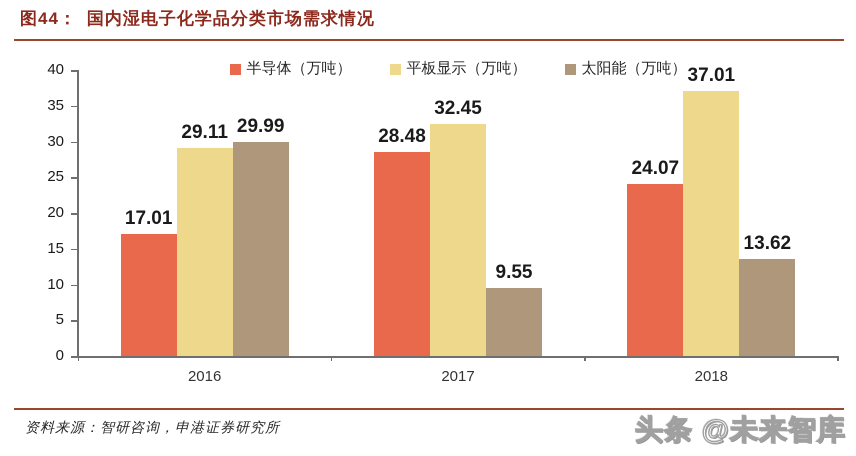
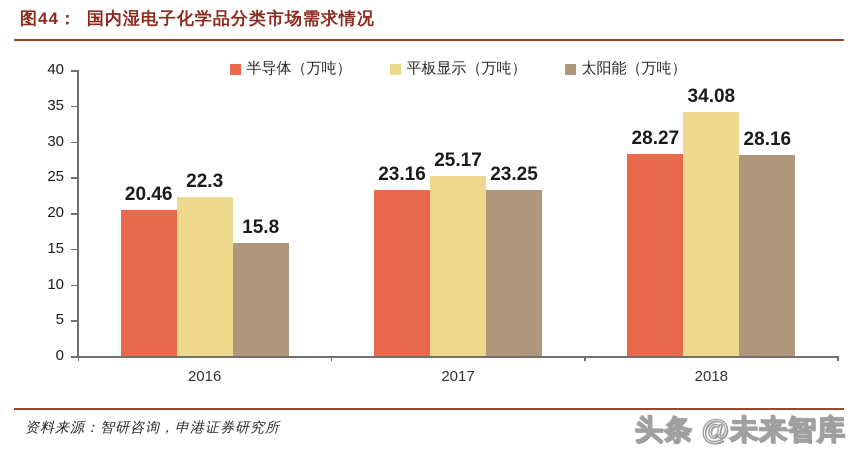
半导体（万吨）/2016: 17.01 -> 20.46
平板显示（万吨）/2016: 29.11 -> 22.3
太阳能（万吨）/2016: 29.99 -> 15.8
半导体（万吨）/2017: 28.48 -> 23.16
平板显示（万吨）/2017: 32.45 -> 25.17
太阳能（万吨）/2017: 9.55 -> 23.25
半导体（万吨）/2018: 24.07 -> 28.27
平板显示（万吨）/2018: 37.01 -> 34.08
太阳能（万吨）/2018: 13.62 -> 28.16
